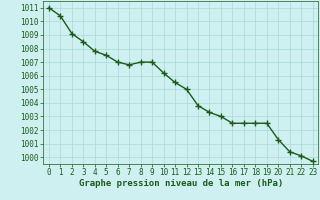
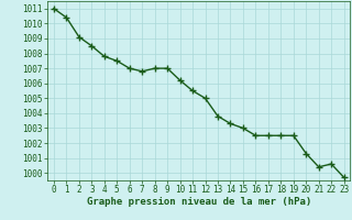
22: 1000.1 -> 1000.6
